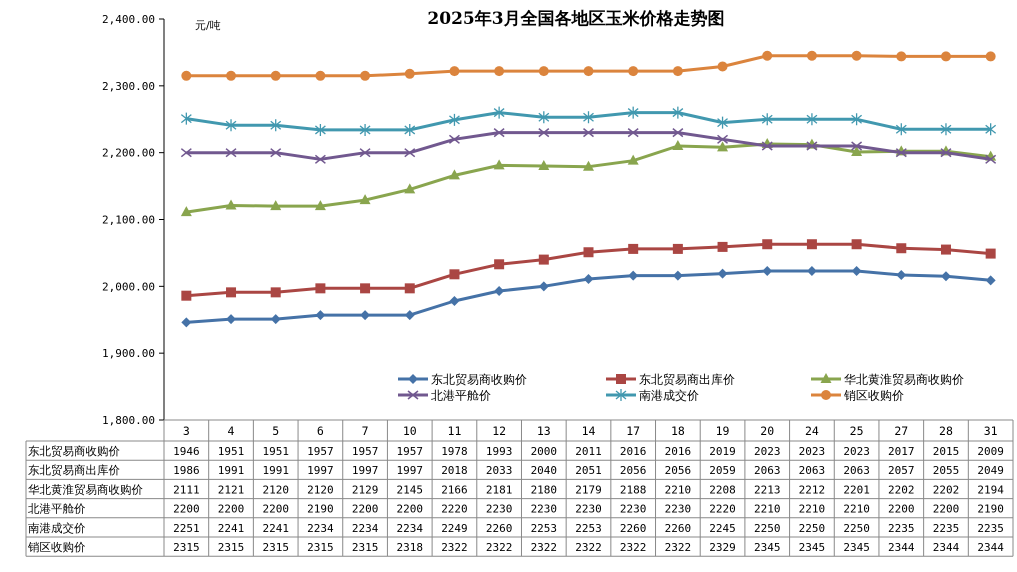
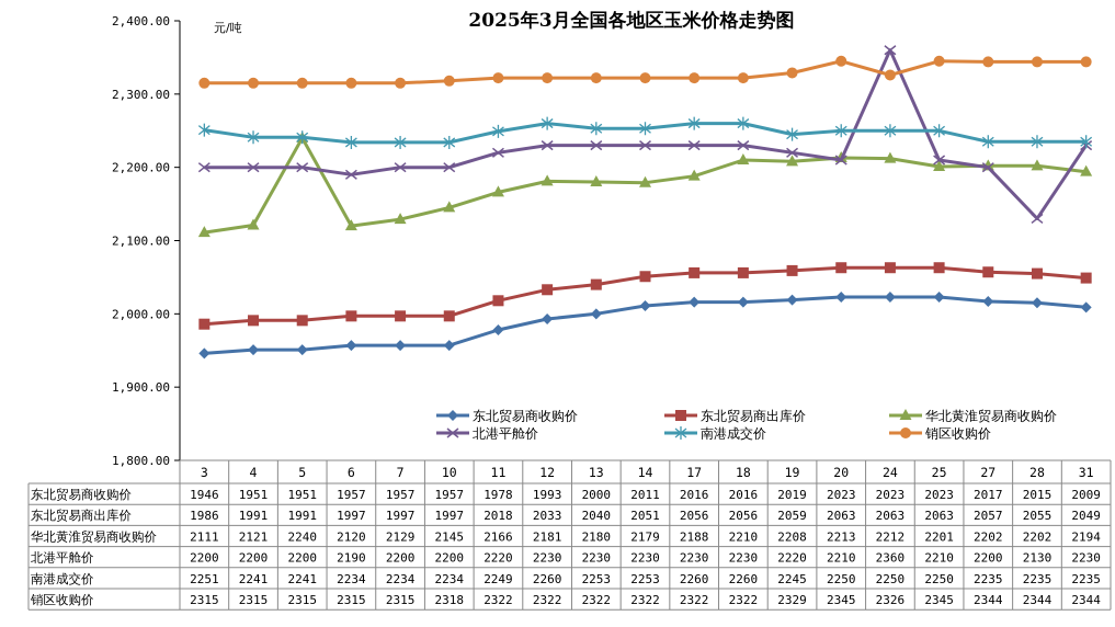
华北黄淮贸易商收购价/5: 2120 -> 2240
北港平舱价/24: 2210 -> 2360
销区收购价/24: 2345 -> 2326
北港平舱价/28: 2200 -> 2130
北港平舱价/31: 2190 -> 2230
